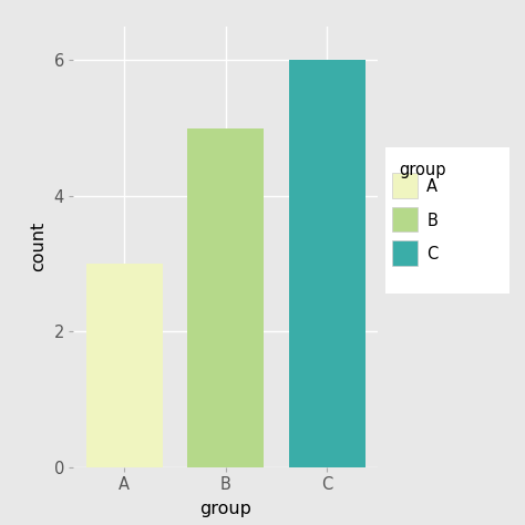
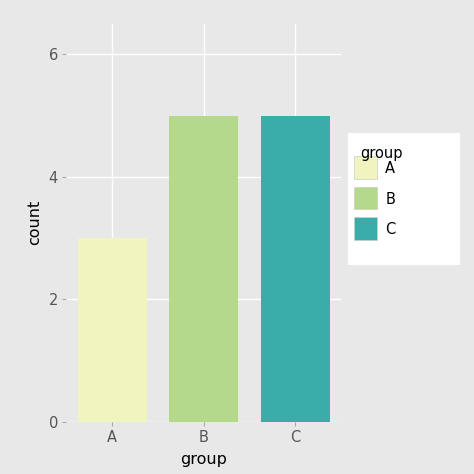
C: 6 -> 5
